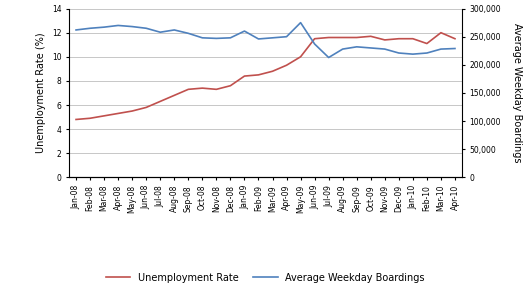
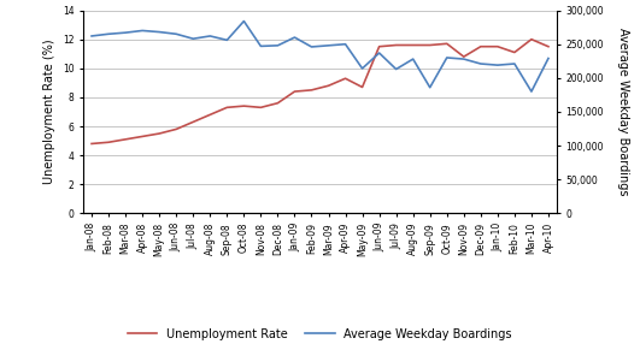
Average Weekday Boardings/Oct-08: 248,000 -> 284,000
Unemployment Rate/May-09: 10.0 -> 8.7
Average Weekday Boardings/May-09: 275,000 -> 214,000
Average Weekday Boardings/Sep-09: 232,000 -> 186,000
Unemployment Rate/Nov-09: 11.4 -> 10.8
Average Weekday Boardings/Mar-10: 228,000 -> 180,000
